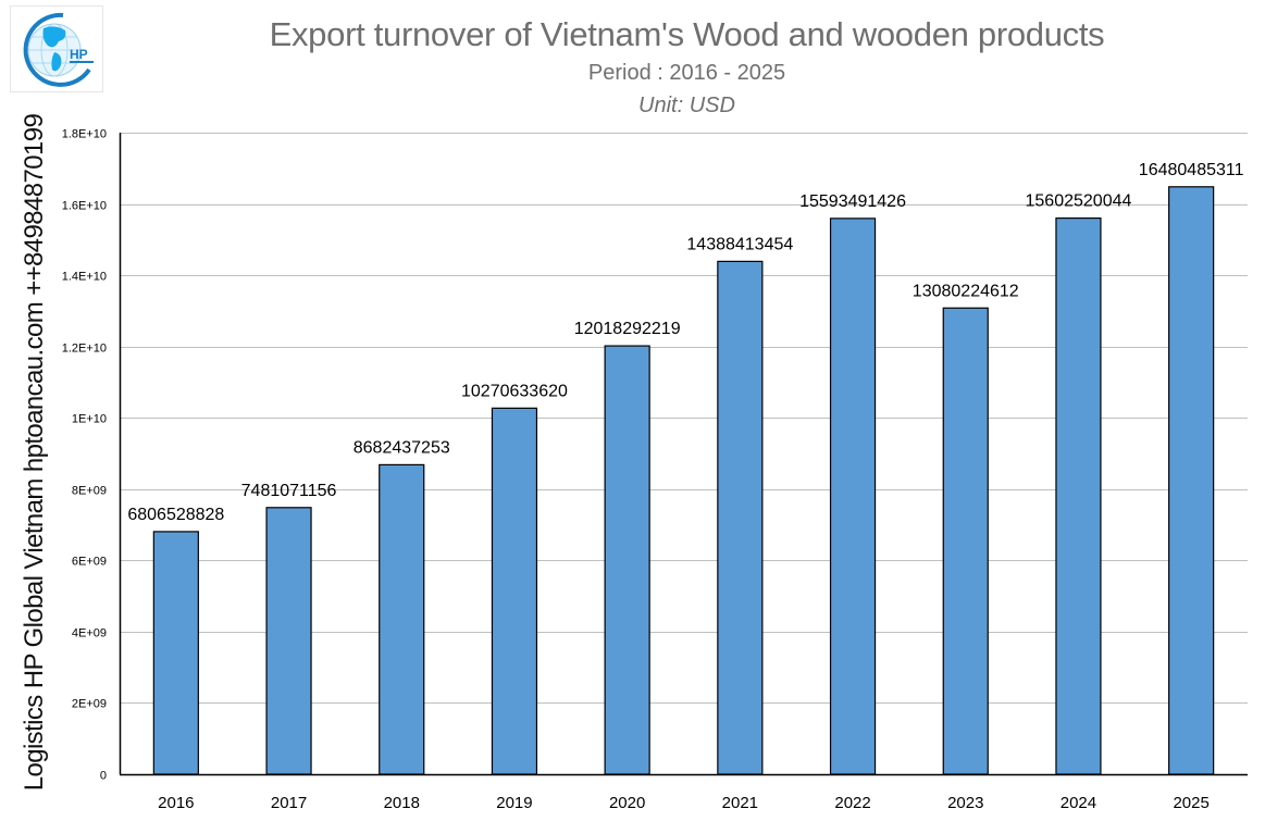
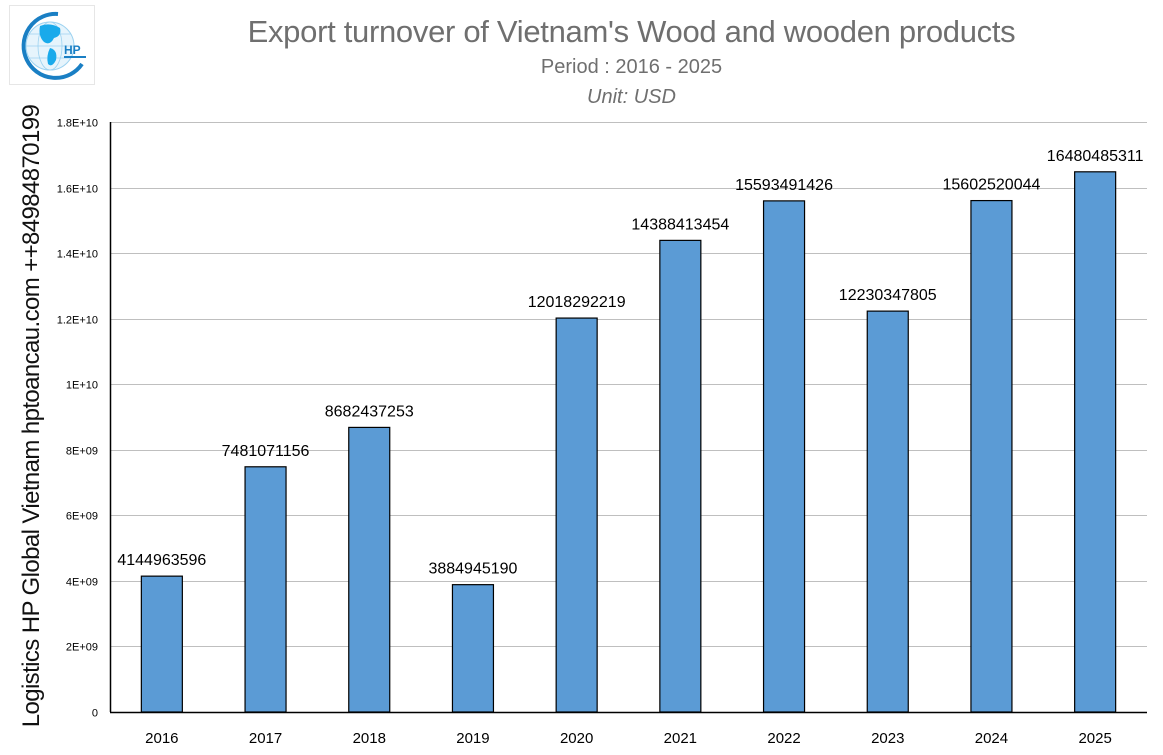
2016: 6806528828 -> 4144963596
2019: 10270633620 -> 3884945190
2023: 13080224612 -> 12230347805
